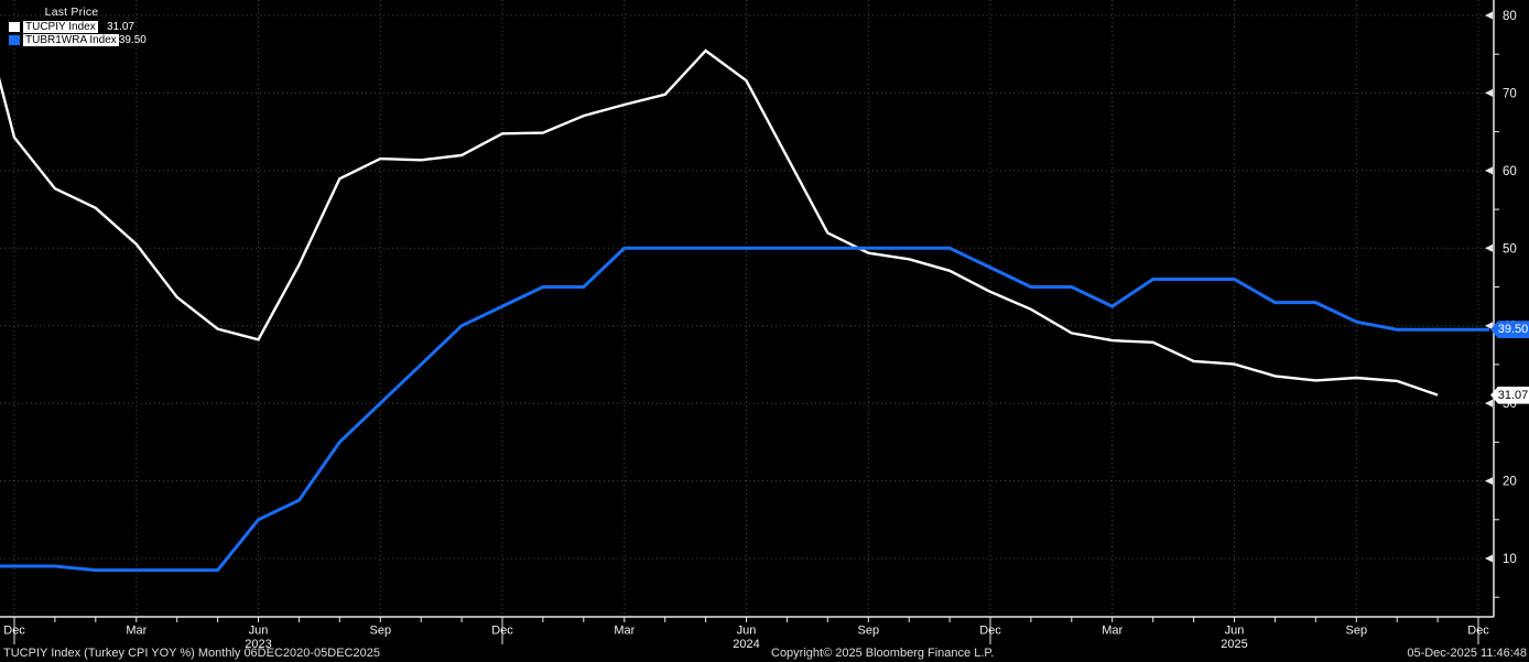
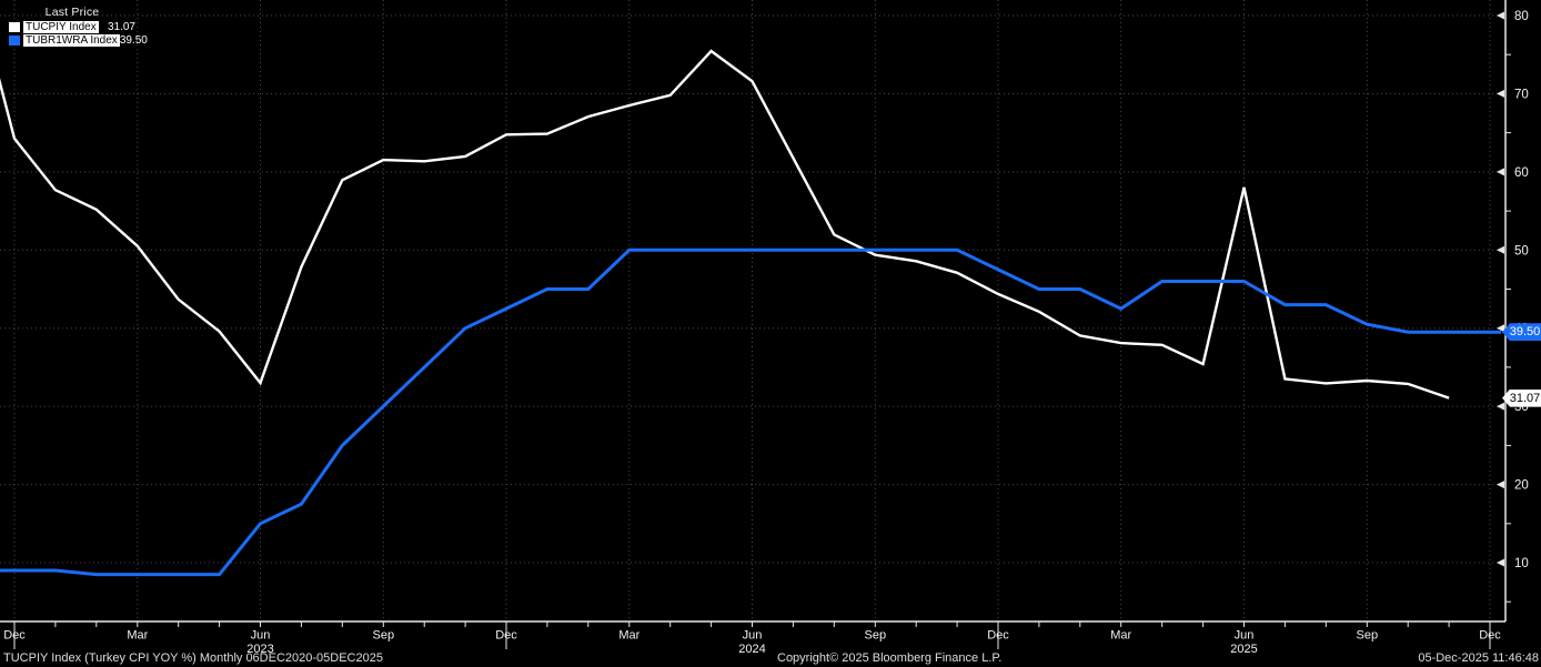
TUCPIY Index/Jun 2023: 38 -> 33
TUCPIY Index/Jun 2025: 35 -> 58
